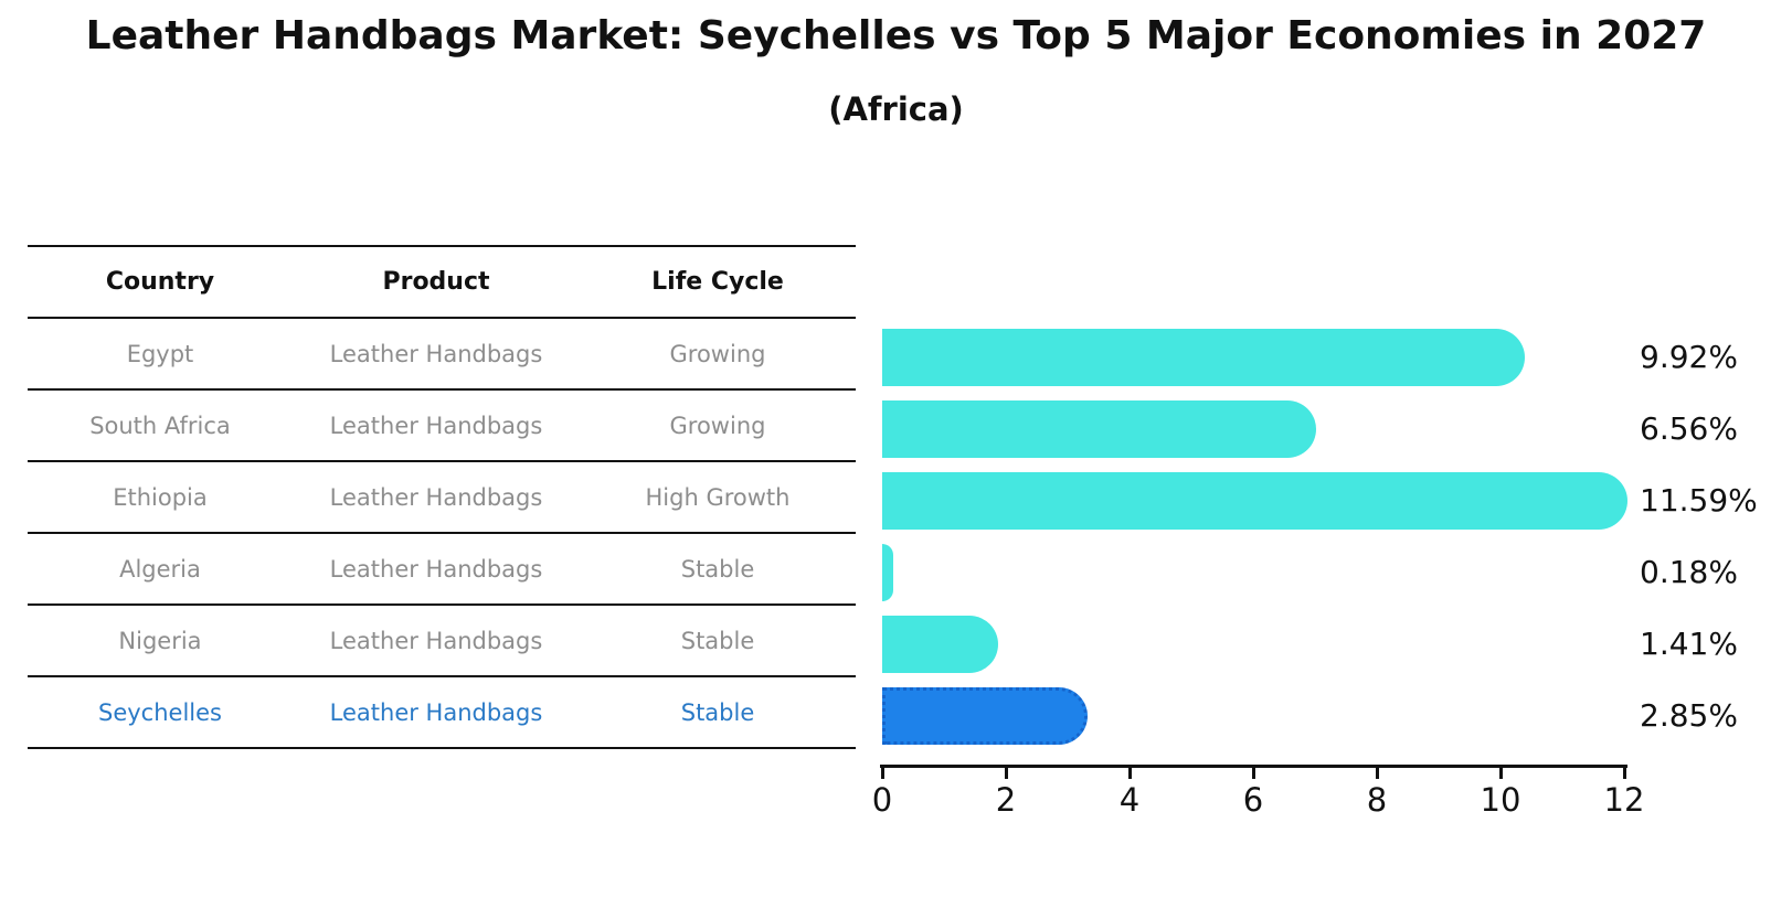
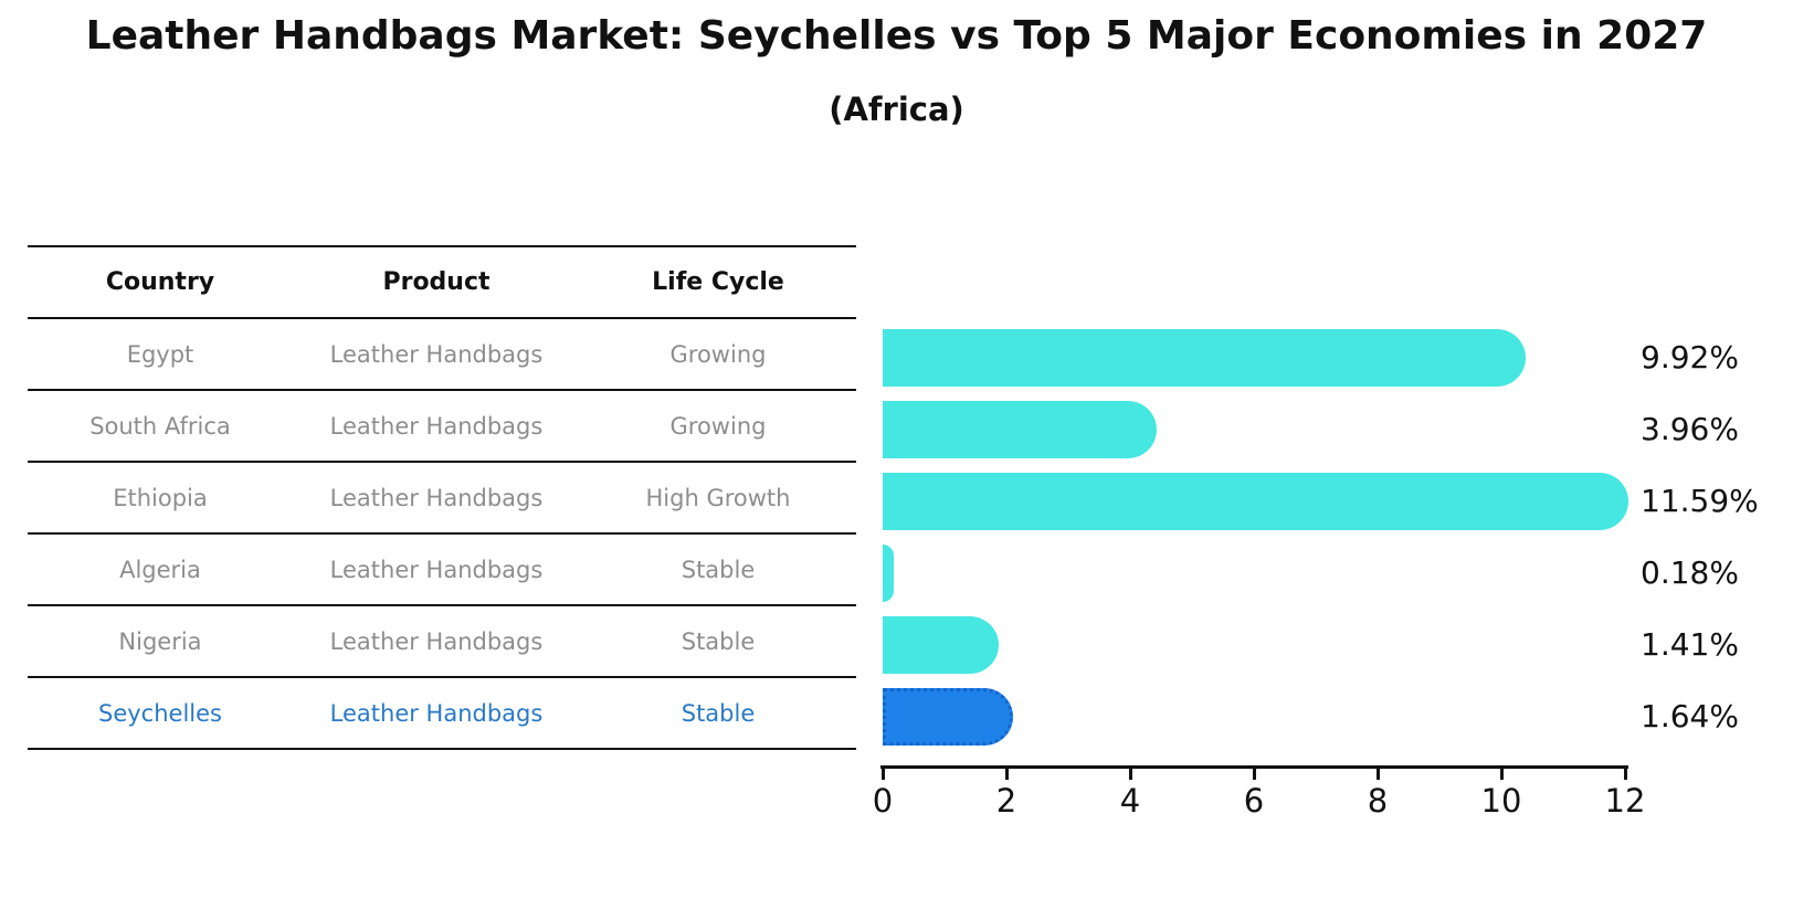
South Africa: 6.56% -> 3.96%
Seychelles: 2.85% -> 1.64%
